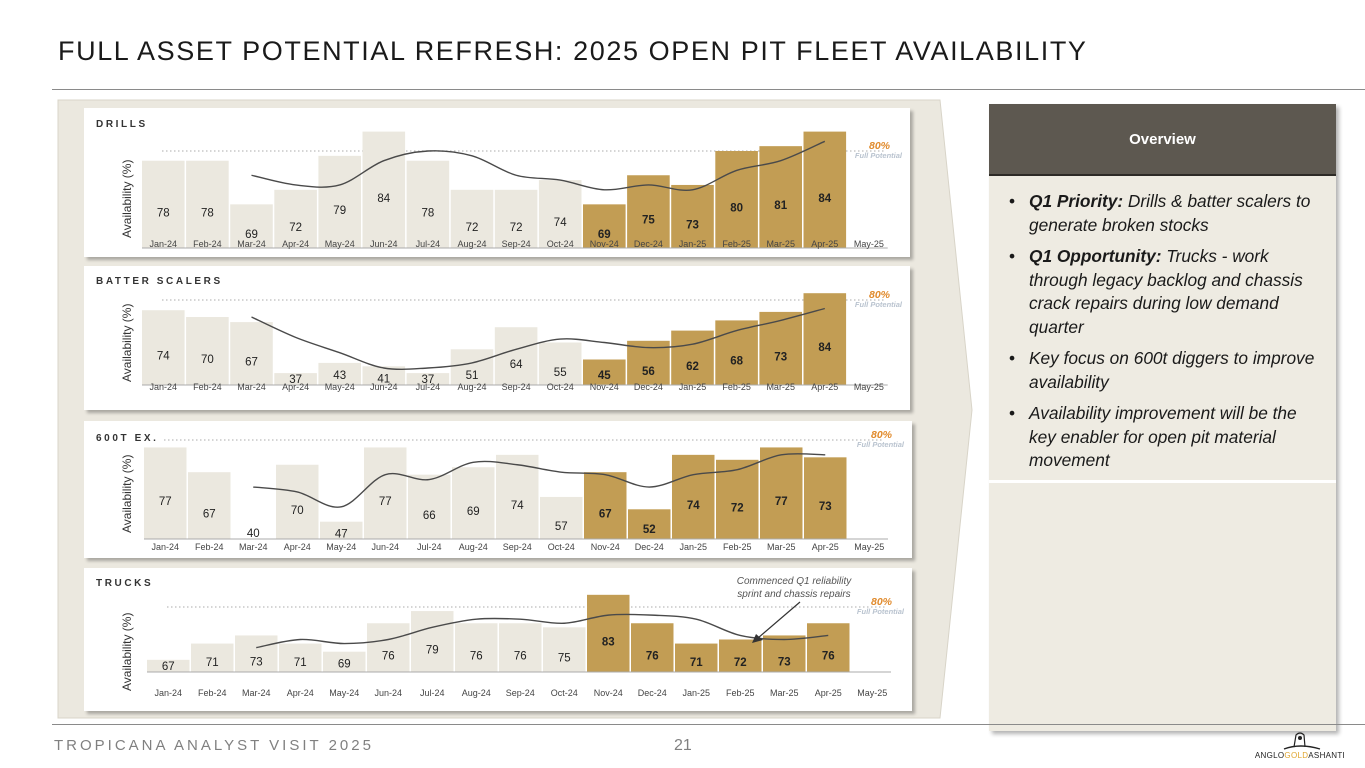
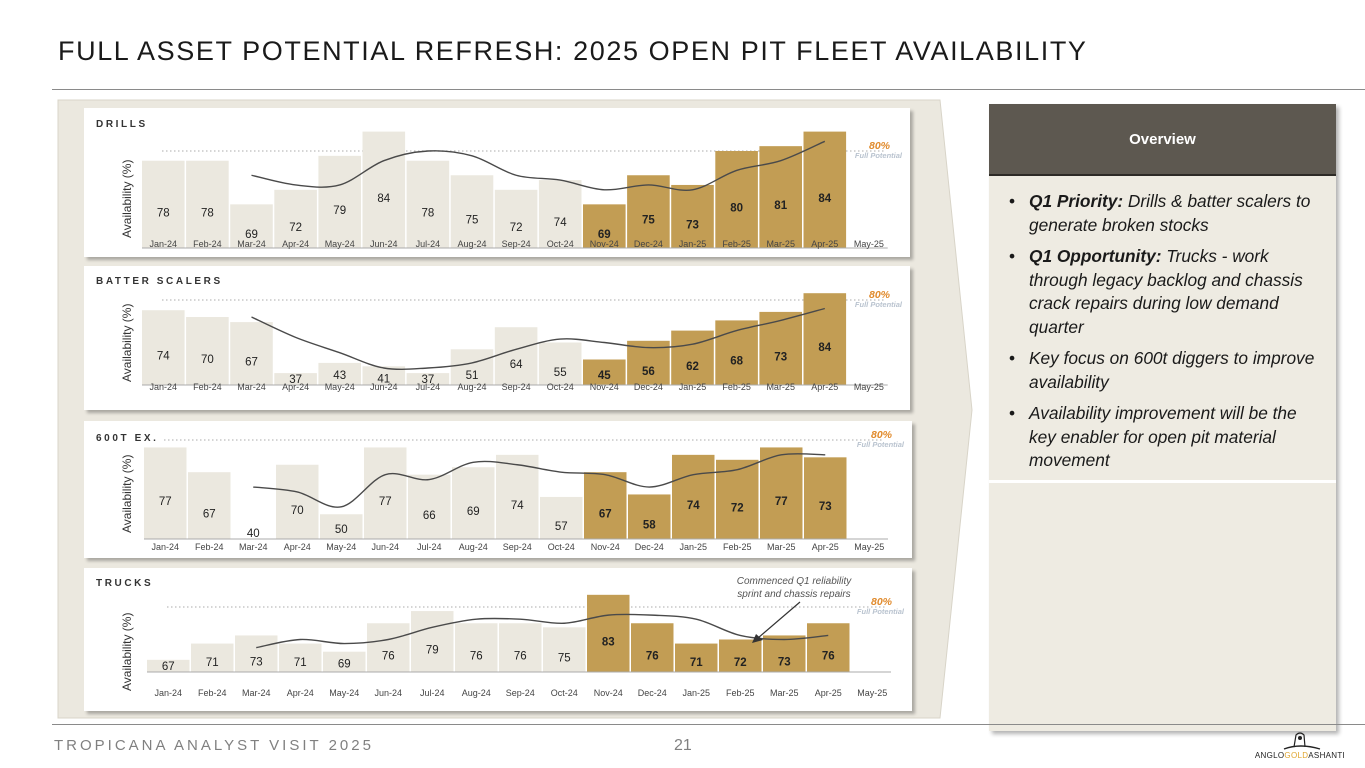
DRILLS/Actuals/Aug-24: 72 -> 75
600T EX./Actuals/May-24: 47 -> 50
600T EX./Actuals/Dec-24: 52 -> 58
